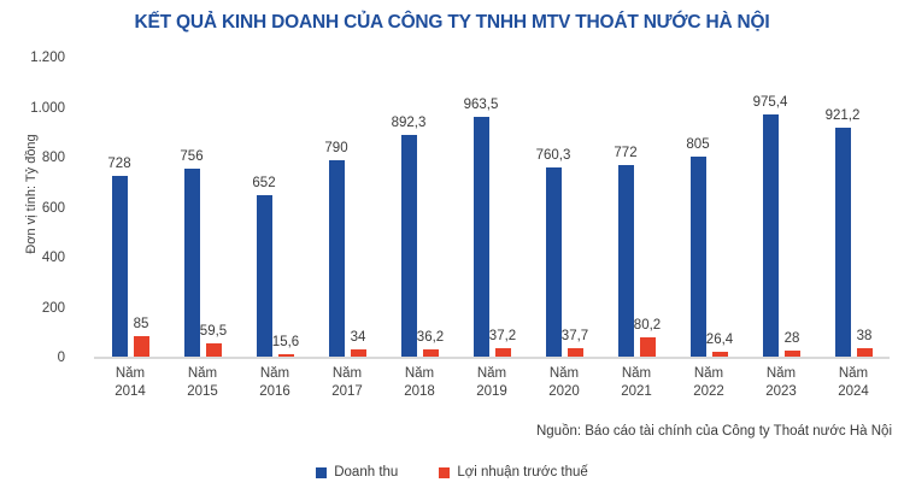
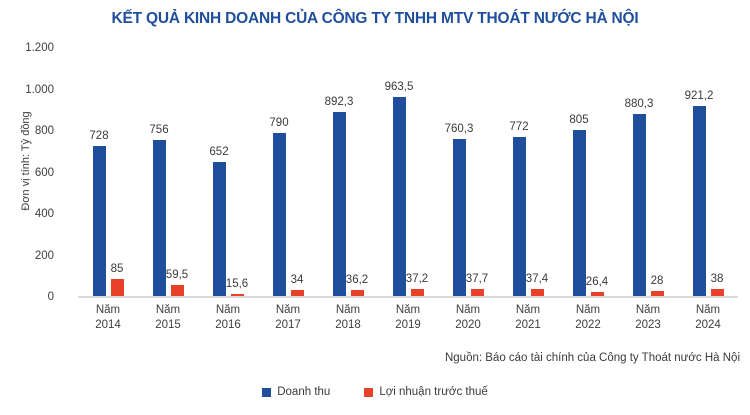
Lợi nhuận trước thuế/Năm 2021: 80,2 -> 37,4
Doanh thu/Năm 2023: 975,4 -> 880,3
